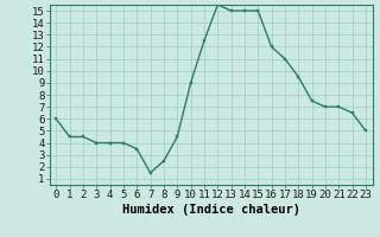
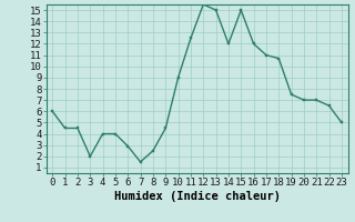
3: 4.0 -> 2.0
6: 3.5 -> 2.9
14: 15.0 -> 12.0
18: 9.5 -> 10.7
